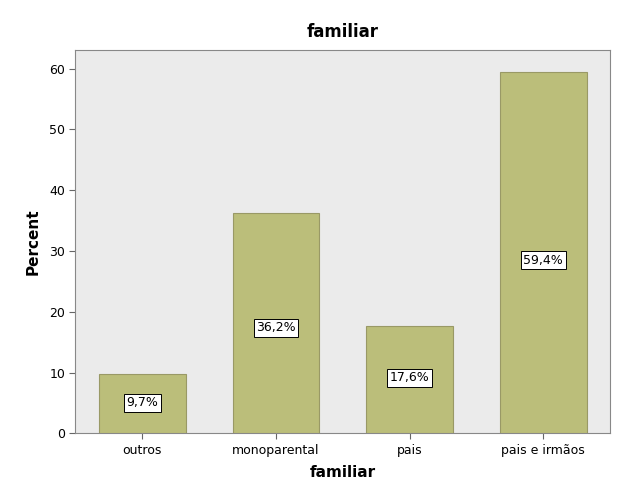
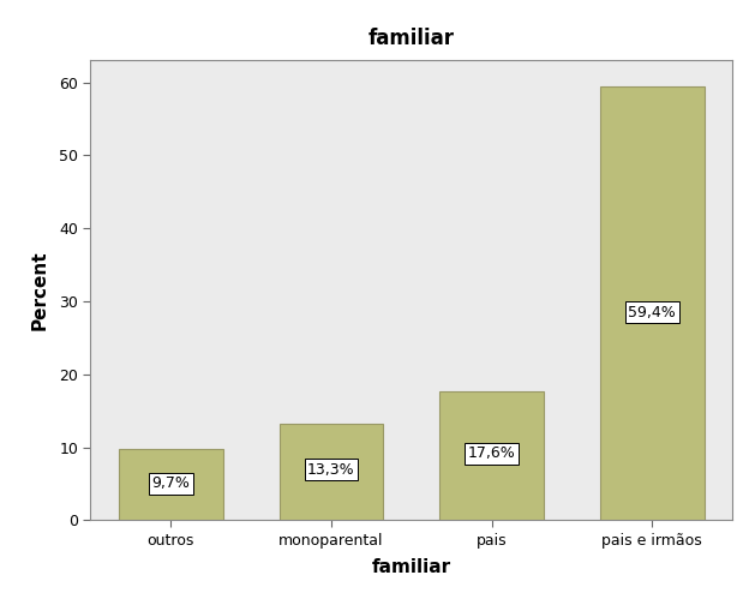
monoparental: 36,2% -> 13,3%
